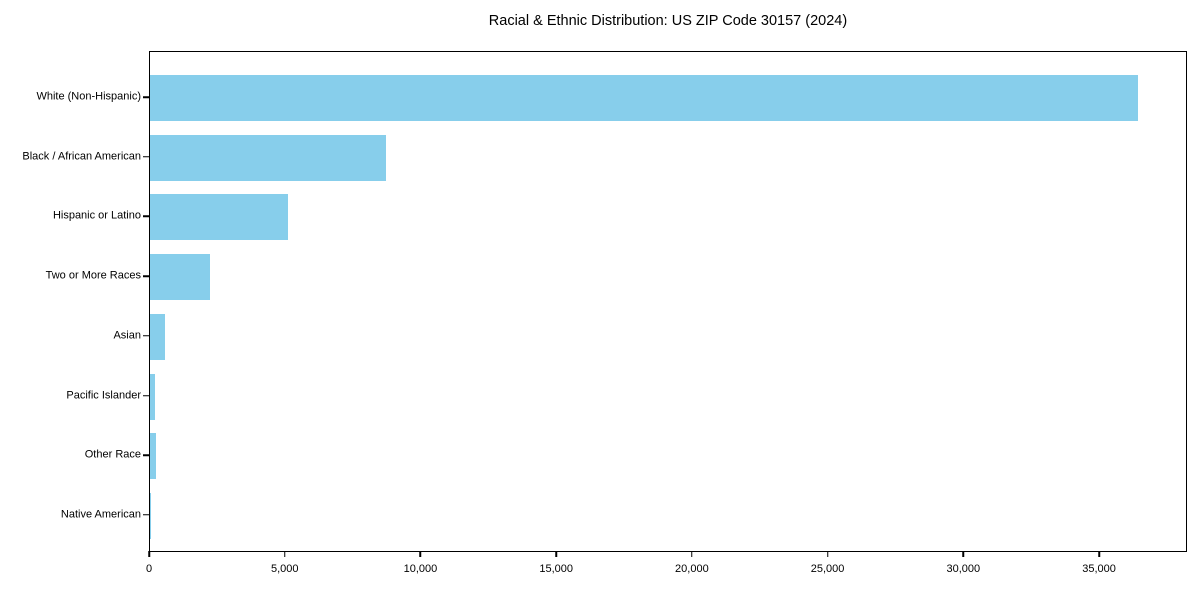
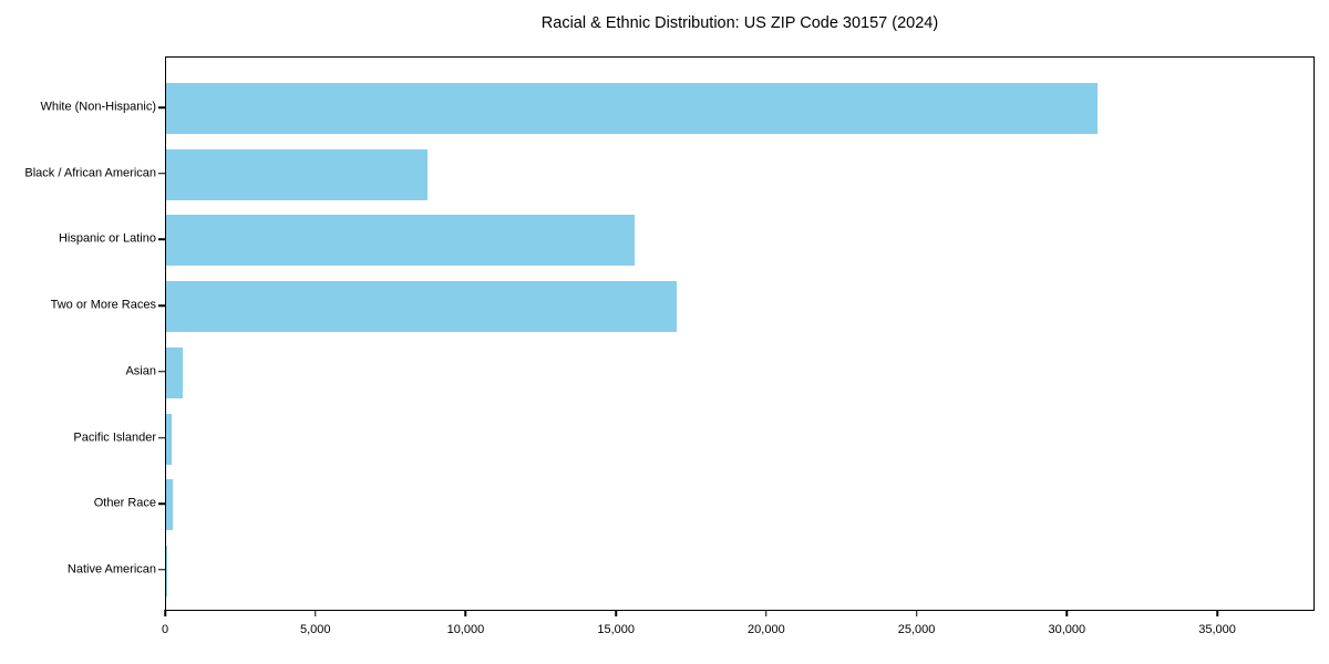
White (Non-Hispanic): 36400 -> 31000
Hispanic or Latino: 5100 -> 15600
Two or More Races: 2200 -> 17000
